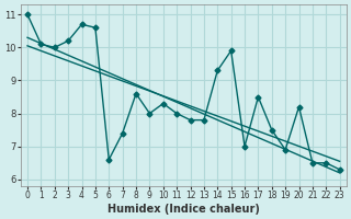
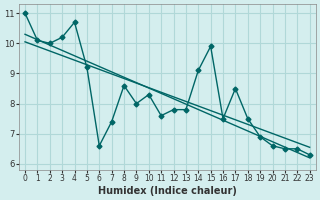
5: 10.6 -> 9.2
11: 8.0 -> 7.6
14: 9.3 -> 9.1
16: 7.0 -> 7.5
20: 8.2 -> 6.6
